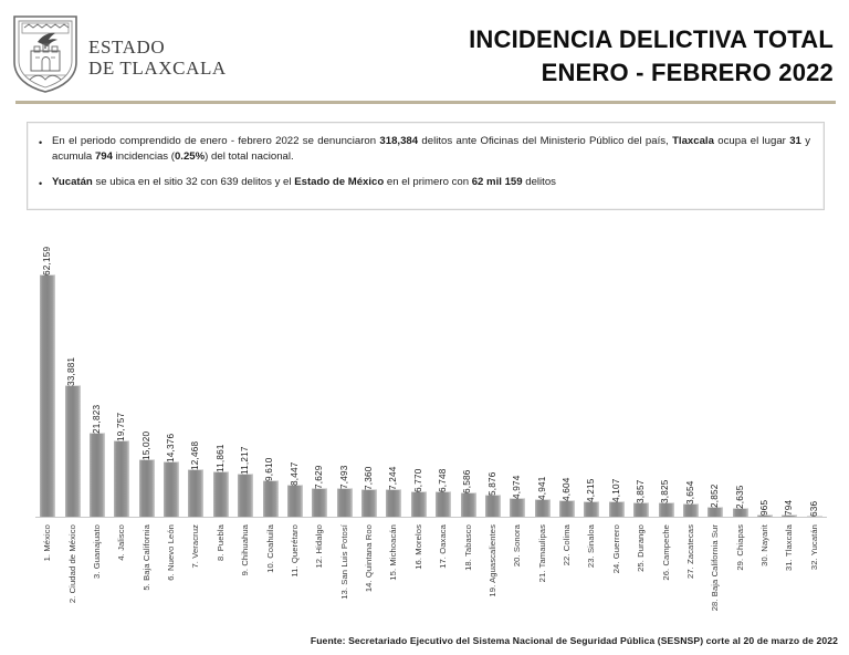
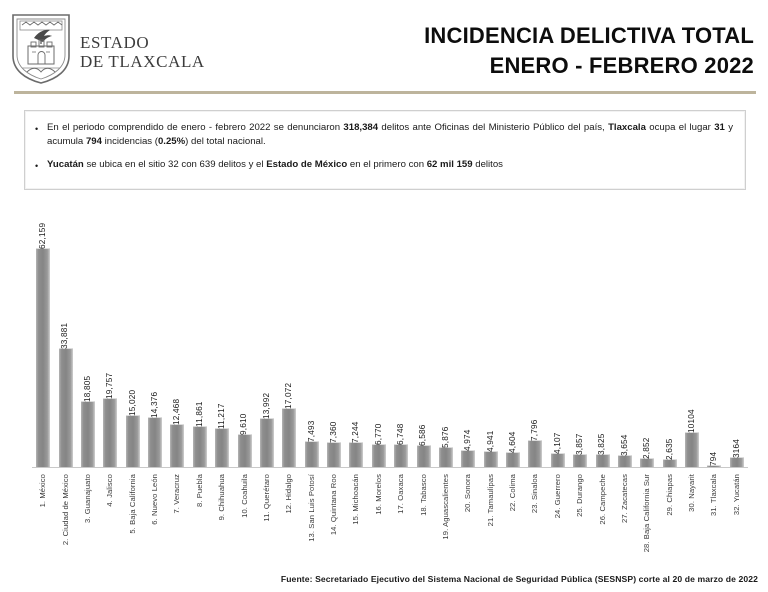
3. Guanajuato: 21,823 -> 18,805
11. Querétaro: 8,447 -> 13,992
12. Hidalgo: 7,629 -> 17,072
23. Sinaloa: 4,215 -> 7,796
30. Nayarit: 965 -> 10104
32. Yucatán: 636 -> 3164
